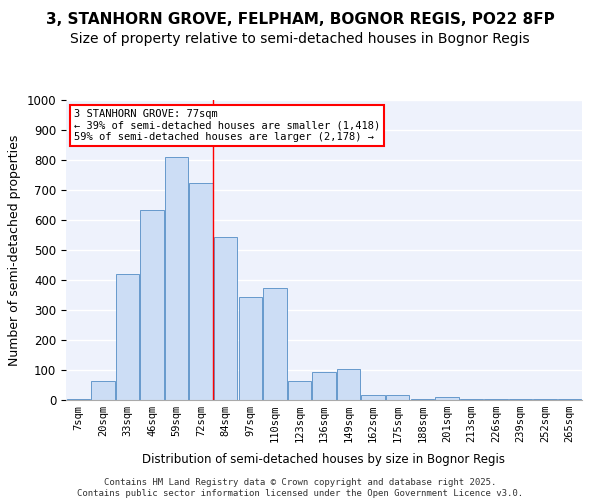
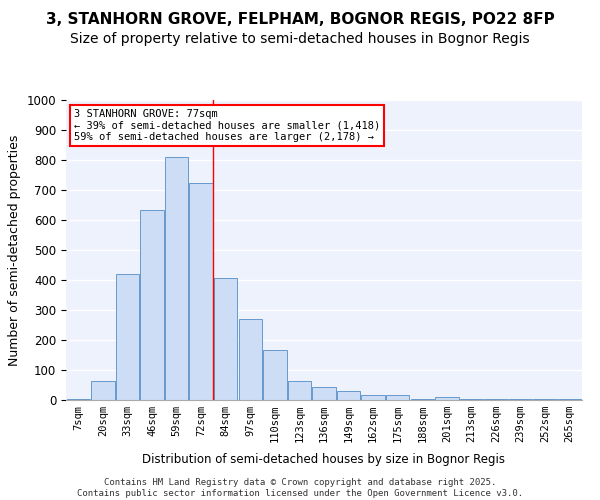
84sqm: 545 -> 408
97sqm: 345 -> 270
110sqm: 375 -> 168
136sqm: 95 -> 45
149sqm: 105 -> 30
